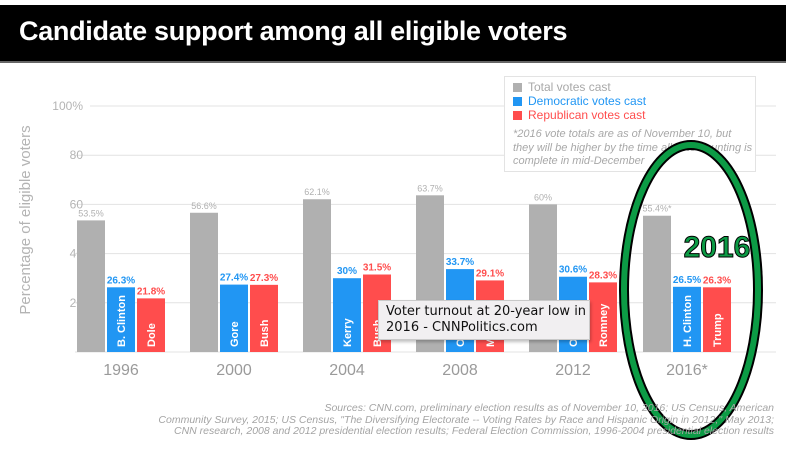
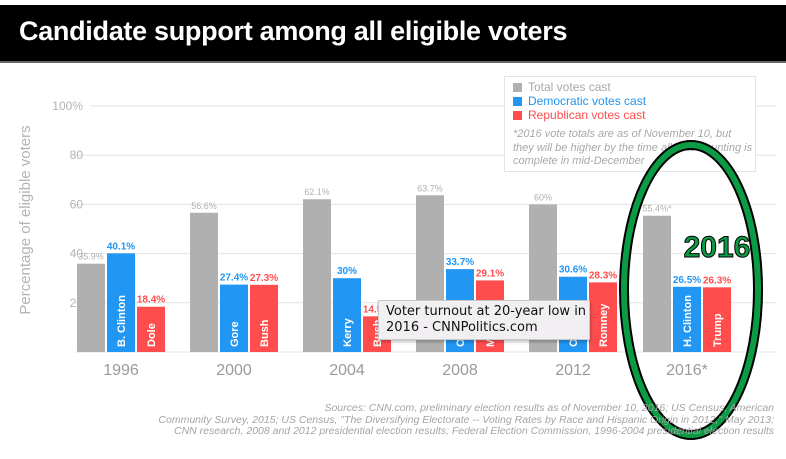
Total votes cast/1996: 53.5% -> 35.9%
Democratic votes cast/1996: 26.3% -> 40.1%
Republican votes cast/1996: 21.8% -> 18.4%
Republican votes cast/2004: 31.5% -> 14.5%
